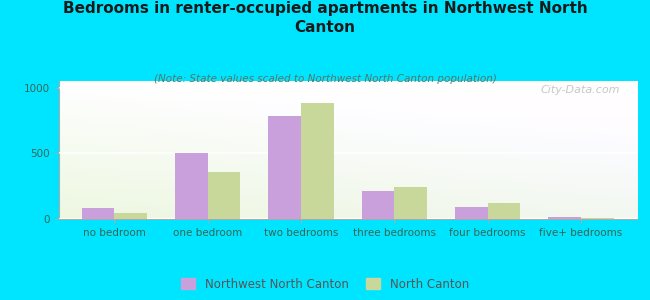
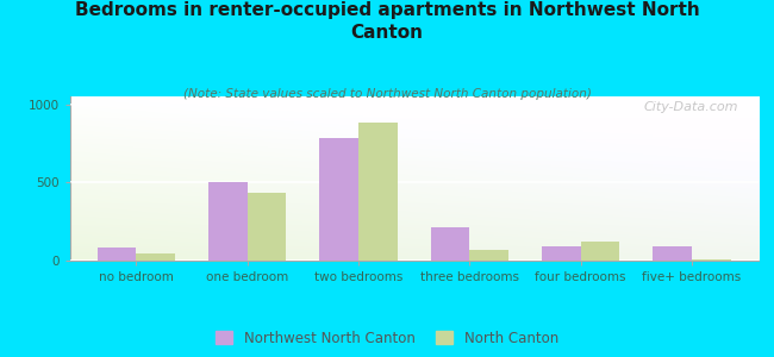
North Canton/one bedroom: 360 -> 430
North Canton/three bedrooms: 240 -> 70
Northwest North Canton/five+ bedrooms: 20 -> 90
